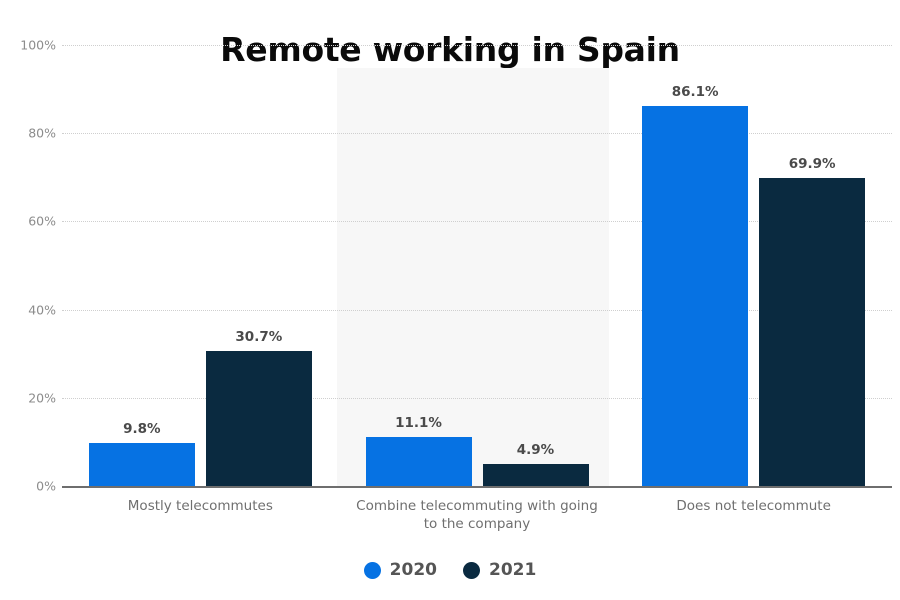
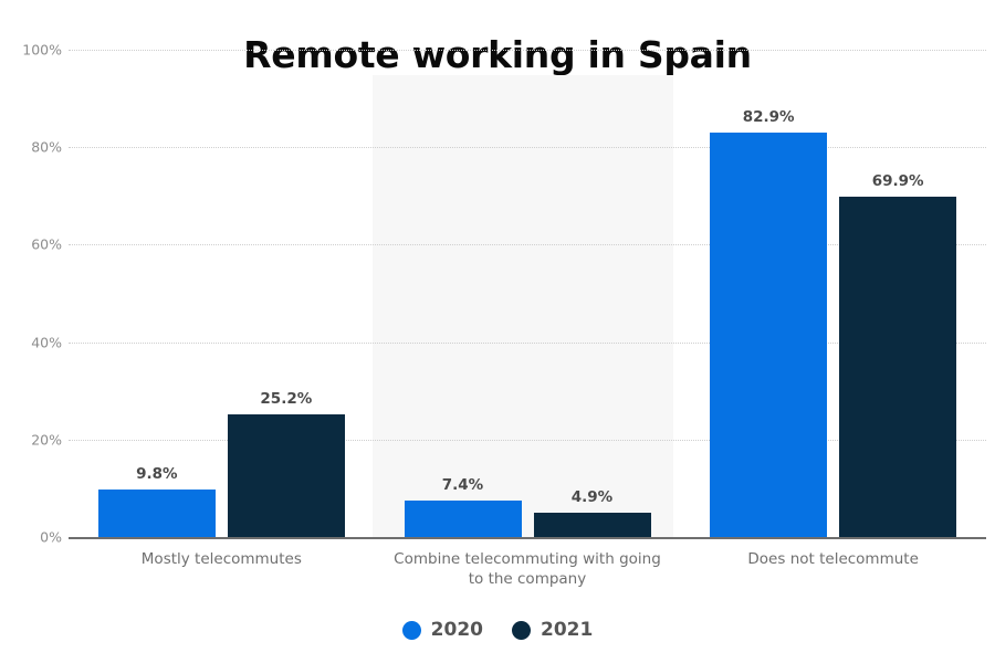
2021/Mostly telecommutes: 30.7% -> 25.2%
2020/Combine telecommuting with going to the company: 11.1% -> 7.4%
2020/Does not telecommute: 86.1% -> 82.9%
